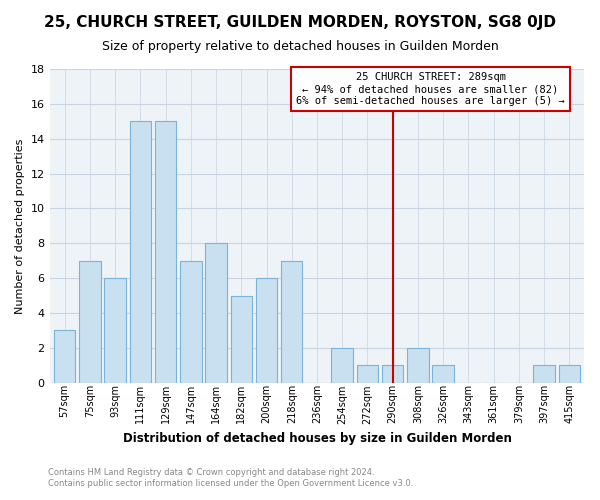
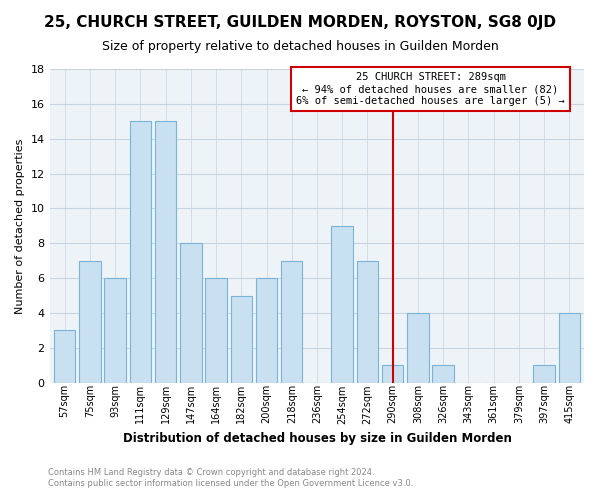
147sqm: 7 -> 8
164sqm: 8 -> 6
254sqm: 2 -> 9
272sqm: 1 -> 7
308sqm: 2 -> 4
415sqm: 1 -> 4
